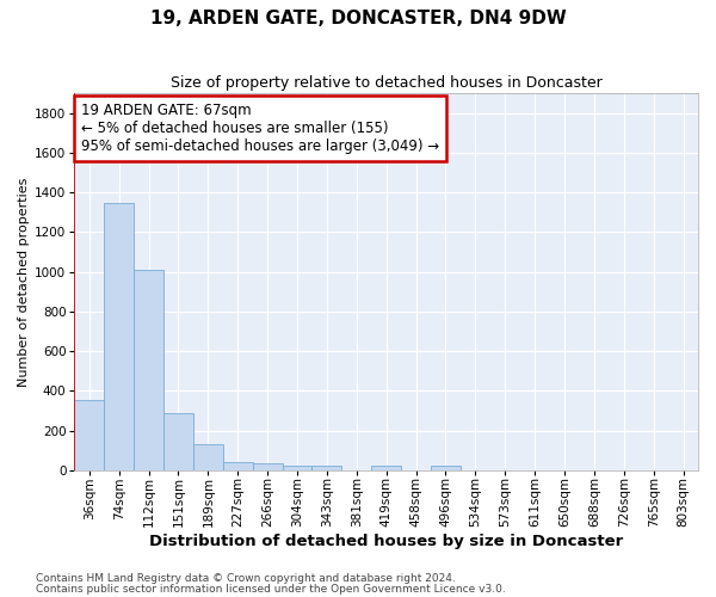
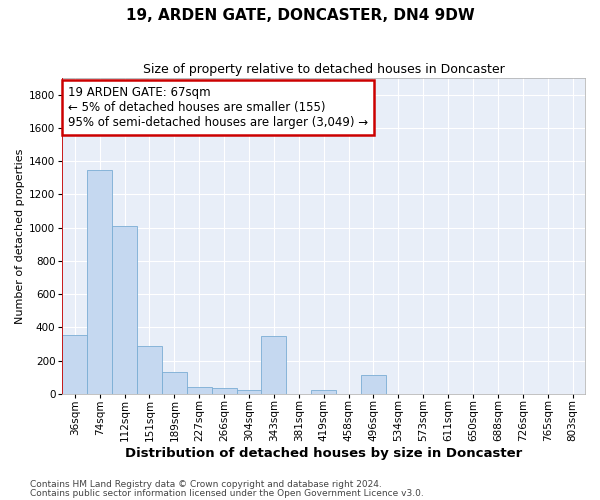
343sqm: 20 -> 350
496sqm: 20 -> 110
